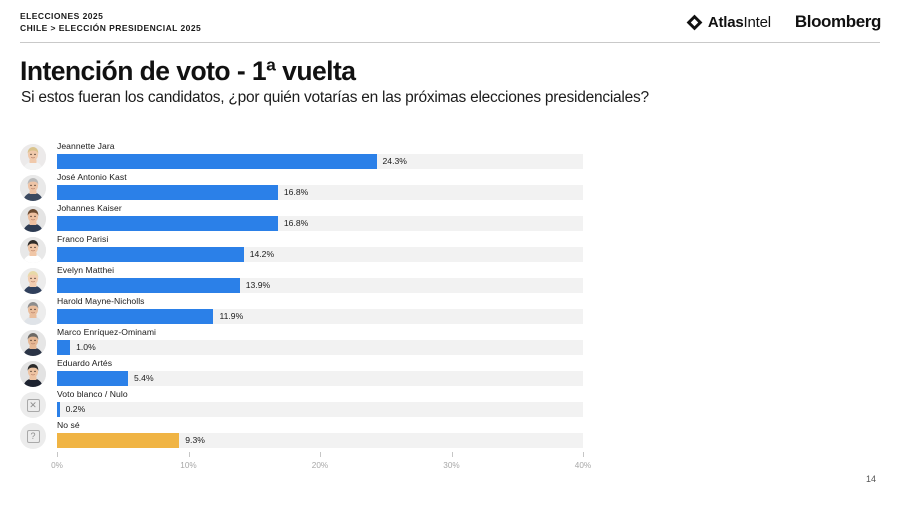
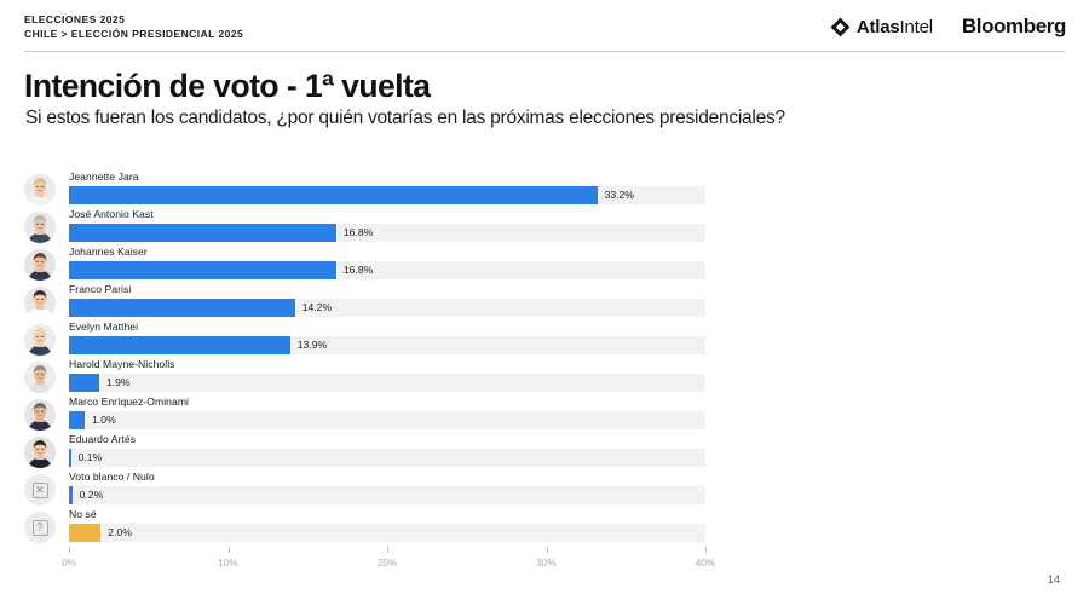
Jeannette Jara: 24.3% -> 33.2%
Harold Mayne-Nicholls: 11.9% -> 1.9%
Eduardo Artés: 5.4% -> 0.1%
No sé: 9.3% -> 2.0%
